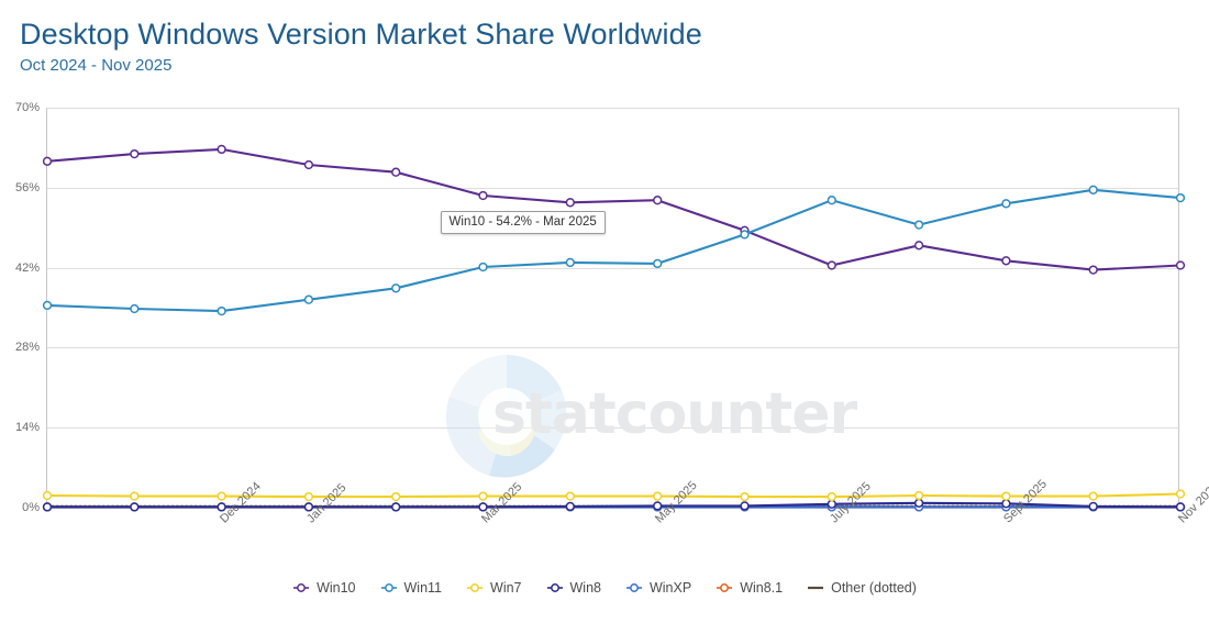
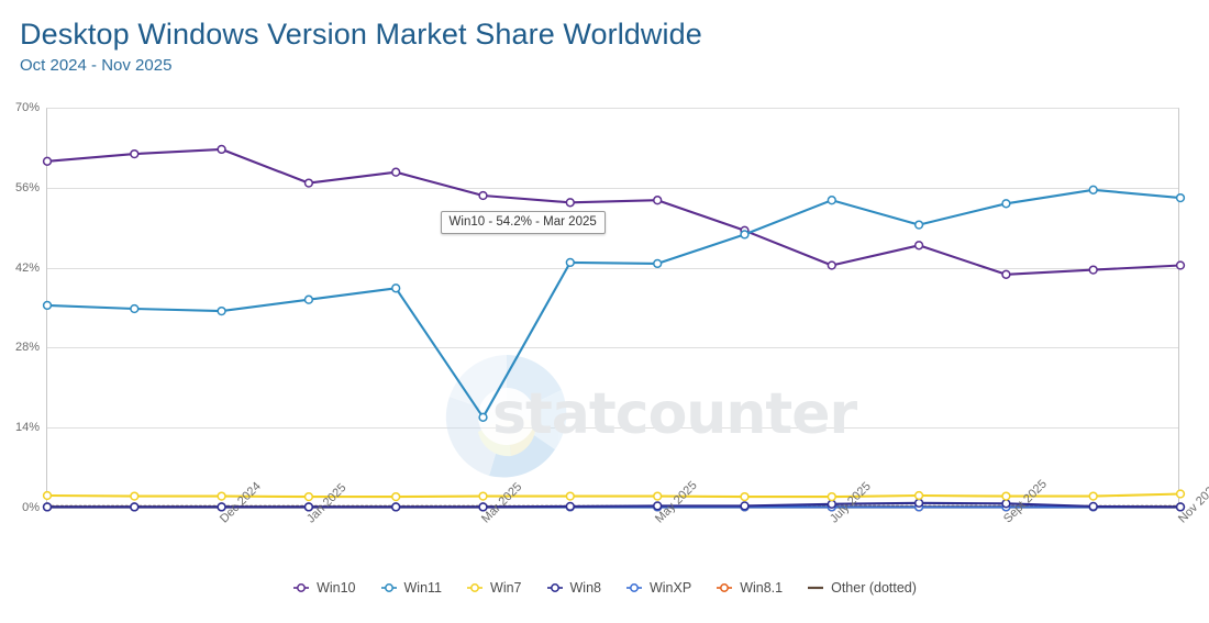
Win10/Jan 2025: 60% -> 57%
Win11/Mar 2025: 42% -> 16%
Win10/Sept 2025: 43% -> 41%
